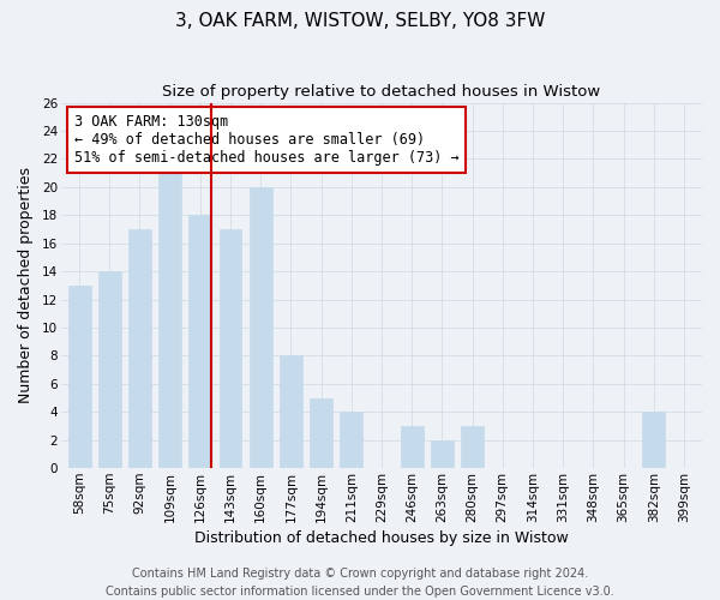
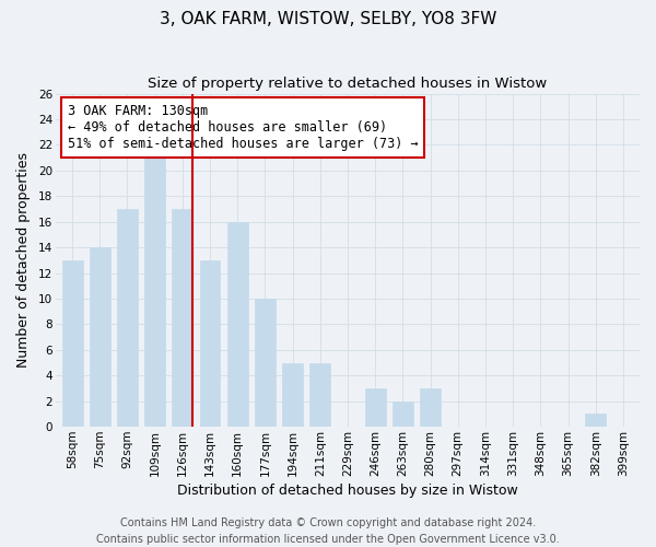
126sqm: 18 -> 17
143sqm: 17 -> 13
160sqm: 20 -> 16
177sqm: 8 -> 10
211sqm: 4 -> 5
382sqm: 4 -> 1
